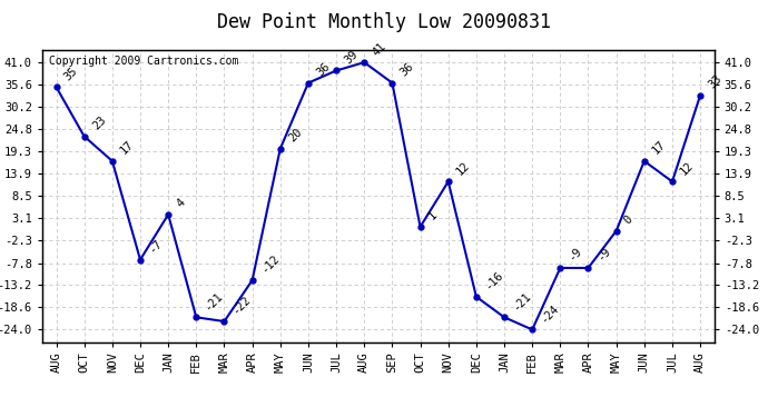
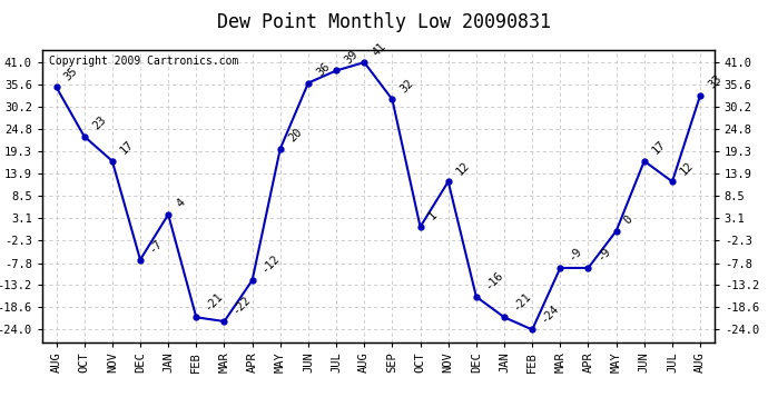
SEP: 36 -> 32
